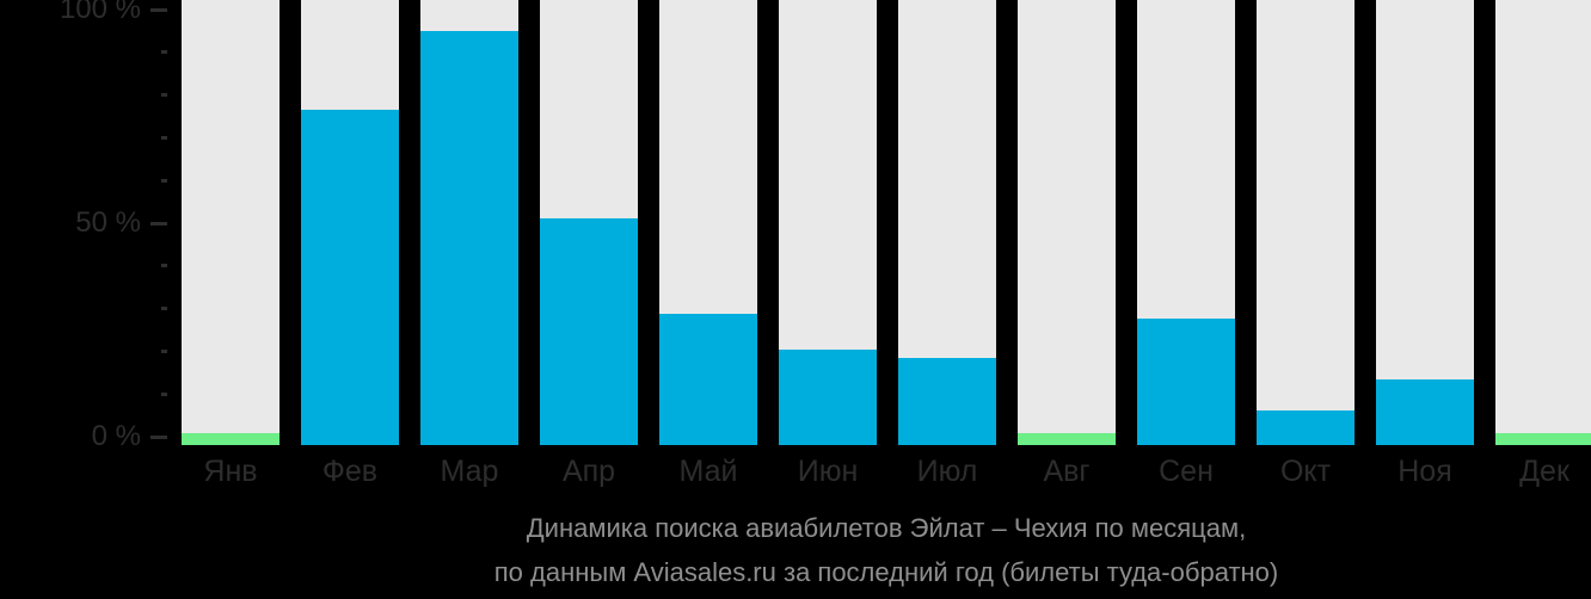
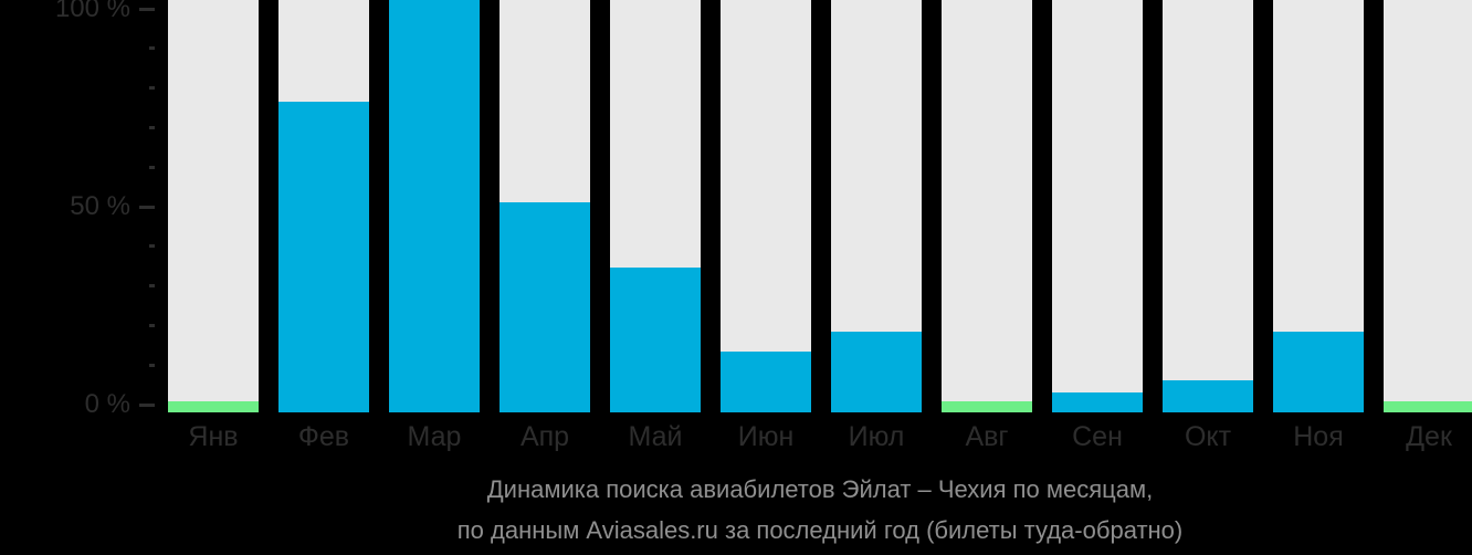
Мар: 95% -> 100%
Май: 30% -> 36%
Июн: 22% -> 15%
Сен: 29% -> 5%
Ноя: 15% -> 20%
